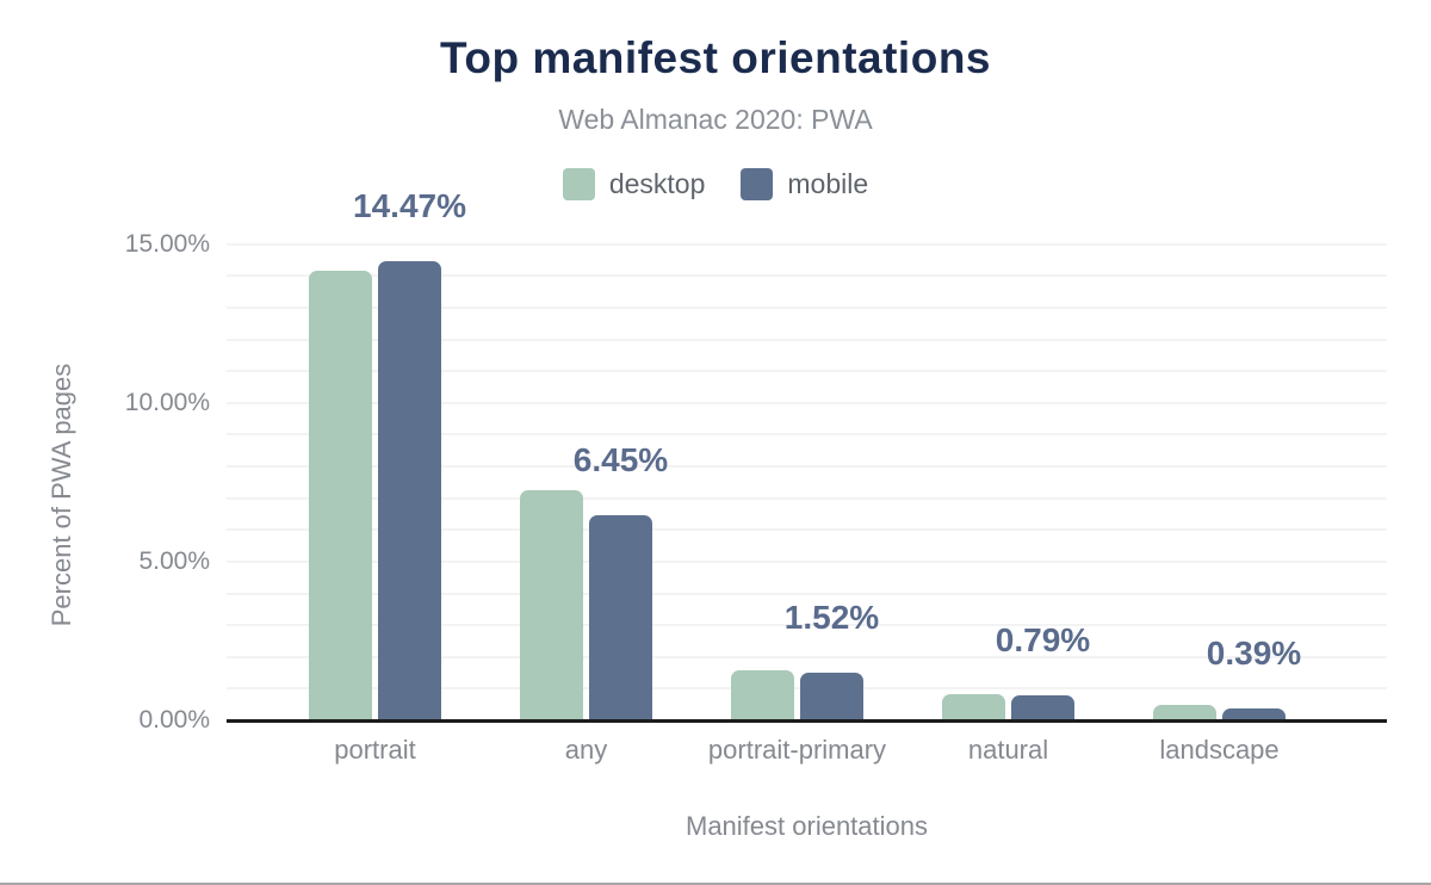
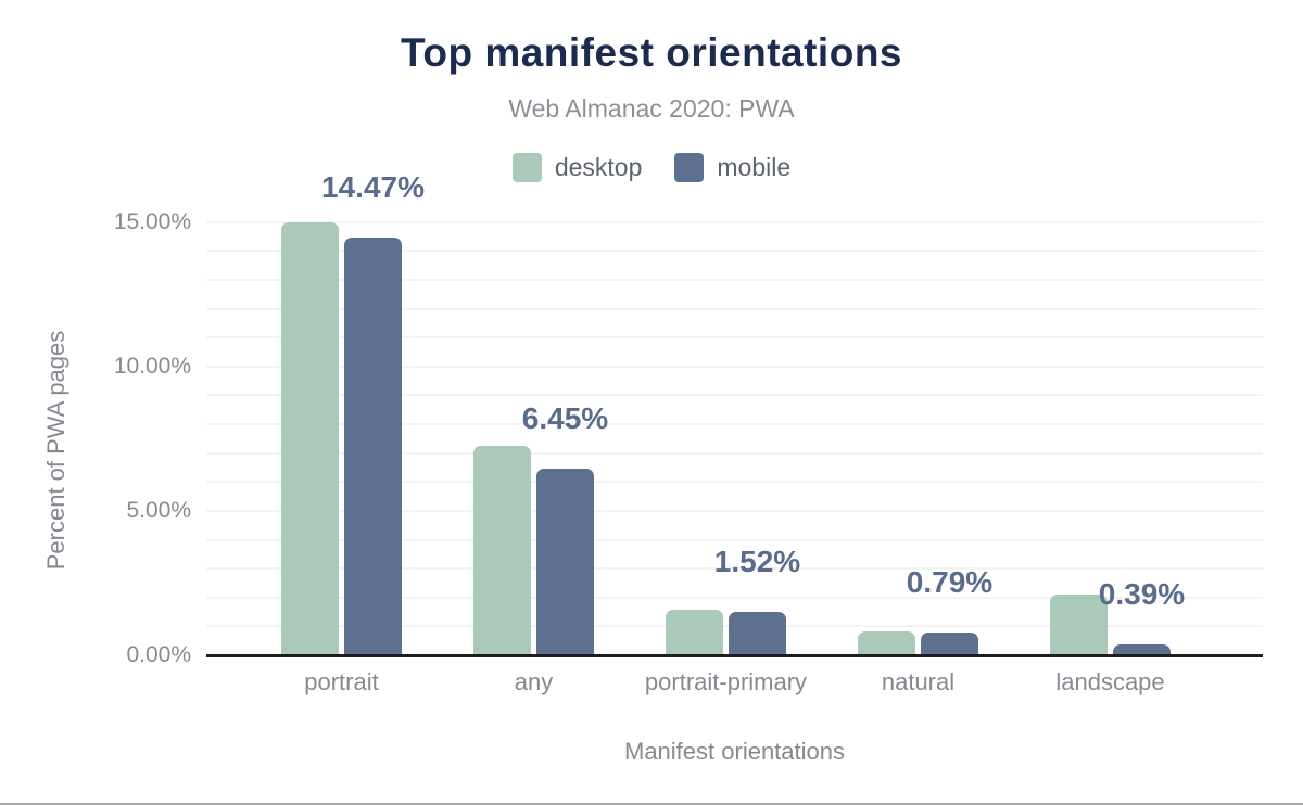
desktop/portrait: 14.2% -> 15.0%
desktop/landscape: 0.5% -> 2.1%
